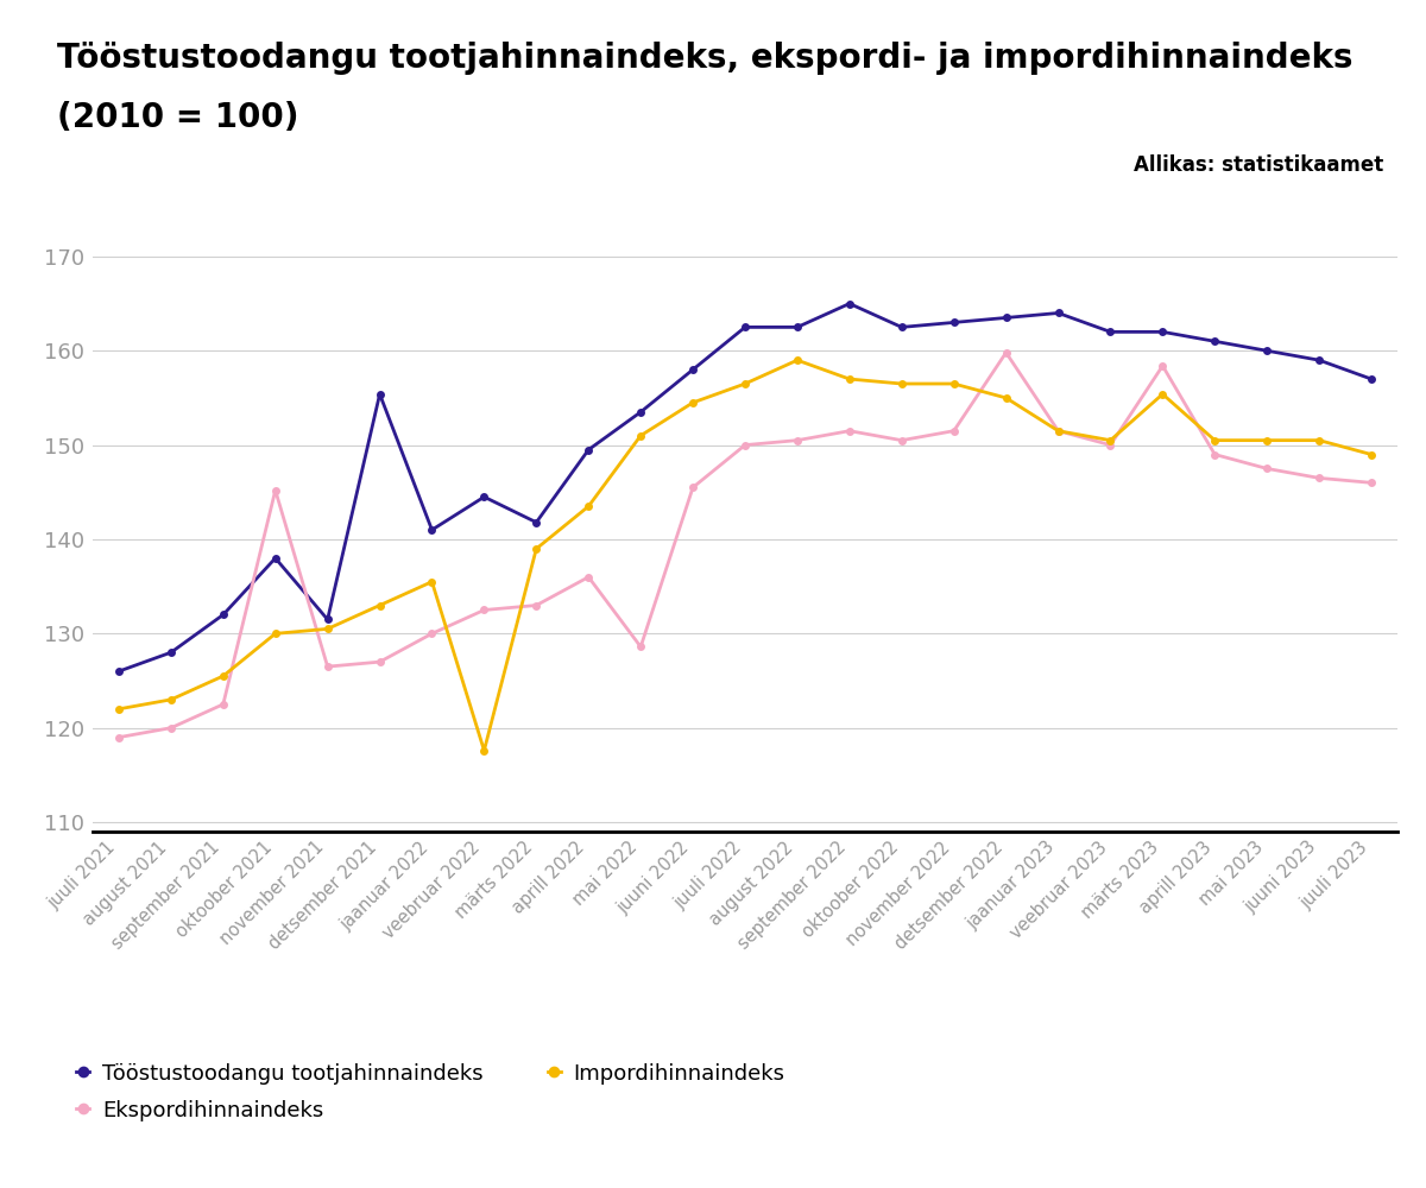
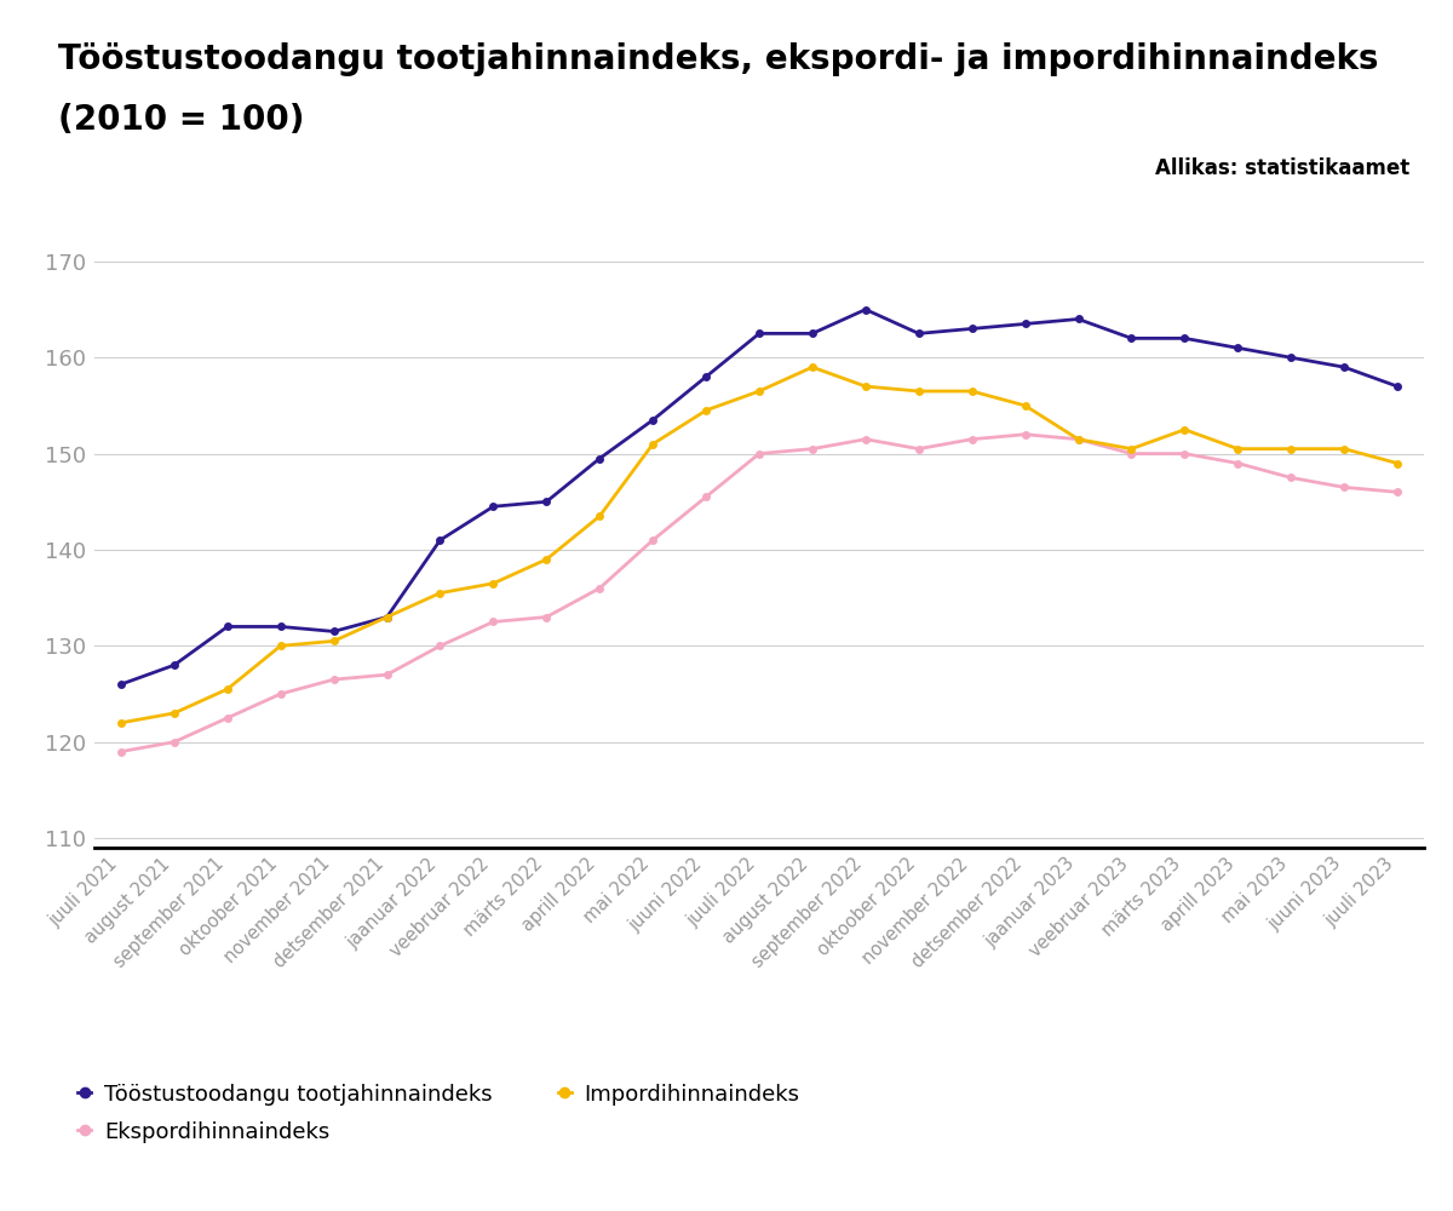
Tööstustoodangu tootjahinnaindeks/oktoober 2021: 138.0 -> 132.0
Ekspordihinnaindeks/oktoober 2021: 145.2 -> 125.0
Tööstustoodangu tootjahinnaindeks/detsember 2021: 155.4 -> 133.0
Impordihinnaindeks/veebruar 2022: 117.6 -> 136.5
Tööstustoodangu tootjahinnaindeks/märts 2022: 141.8 -> 145.0
Ekspordihinnaindeks/mai 2022: 128.6 -> 141.0
Ekspordihinnaindeks/detsember 2022: 159.8 -> 152.0
Ekspordihinnaindeks/märts 2023: 158.4 -> 150.0
Impordihinnaindeks/märts 2023: 155.4 -> 152.5
